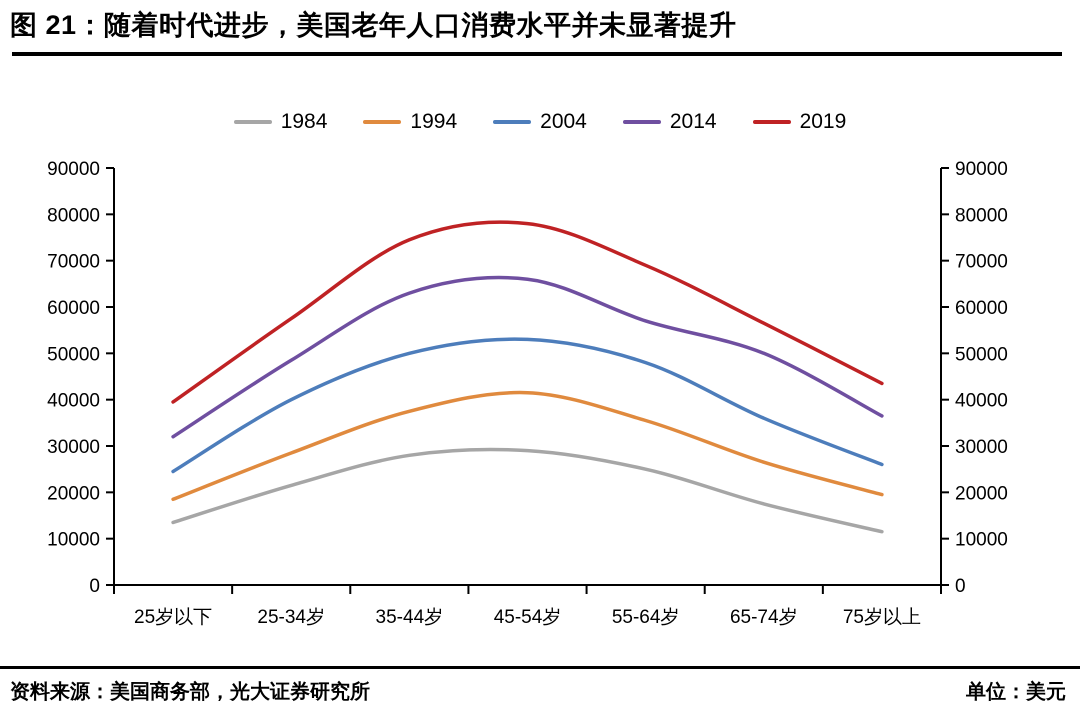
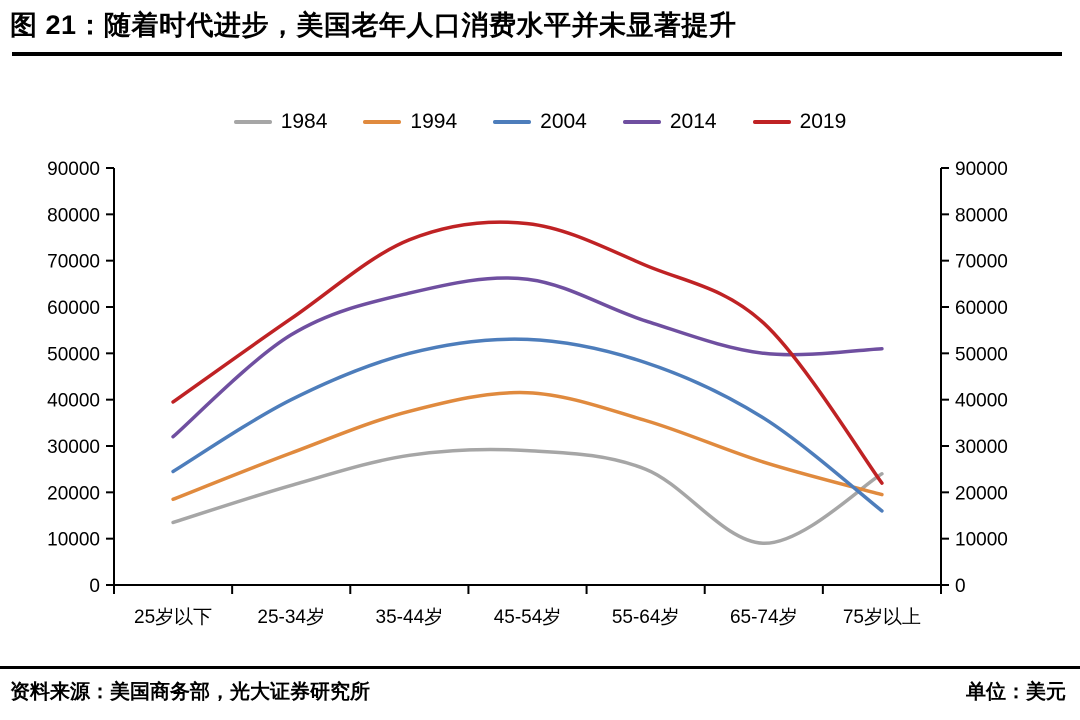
2014/25-34岁: 48000 -> 54000
1984/65-74岁: 18000 -> 9000
1984/75岁以上: 12000 -> 24000
2004/75岁以上: 26000 -> 16000
2014/75岁以上: 36000 -> 51000
2019/75岁以上: 44000 -> 22000
